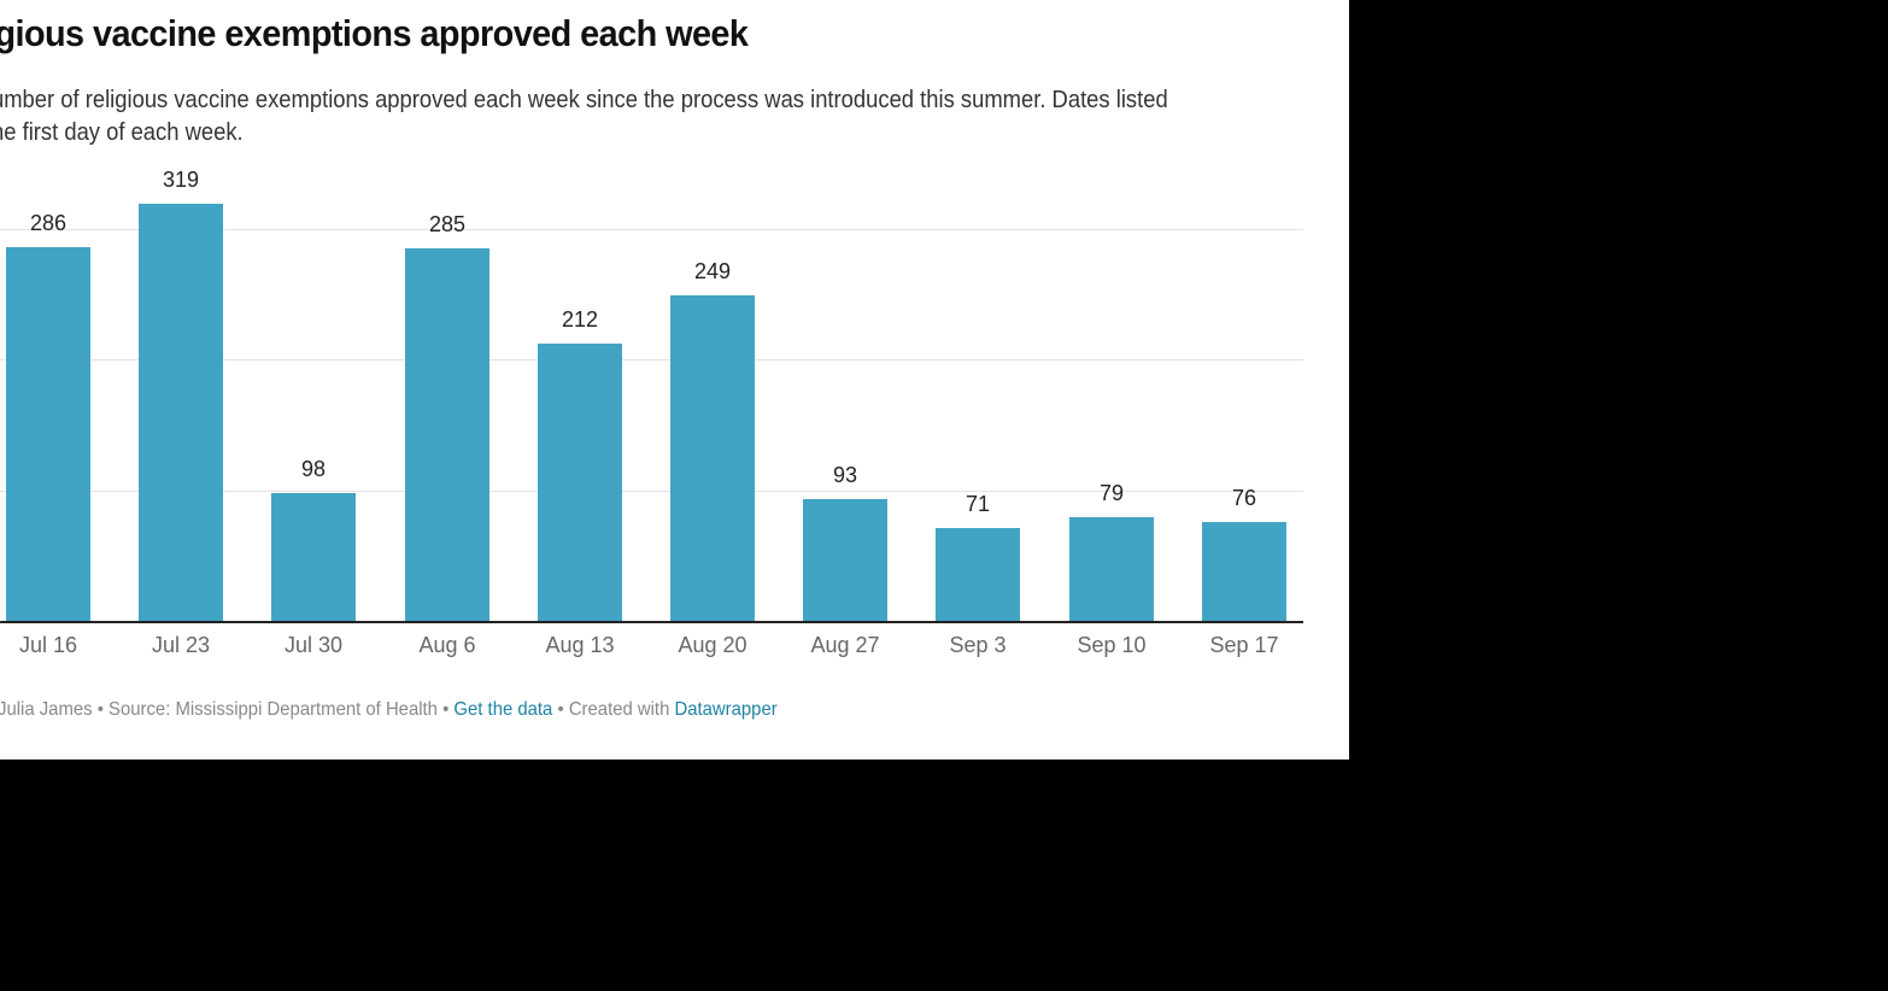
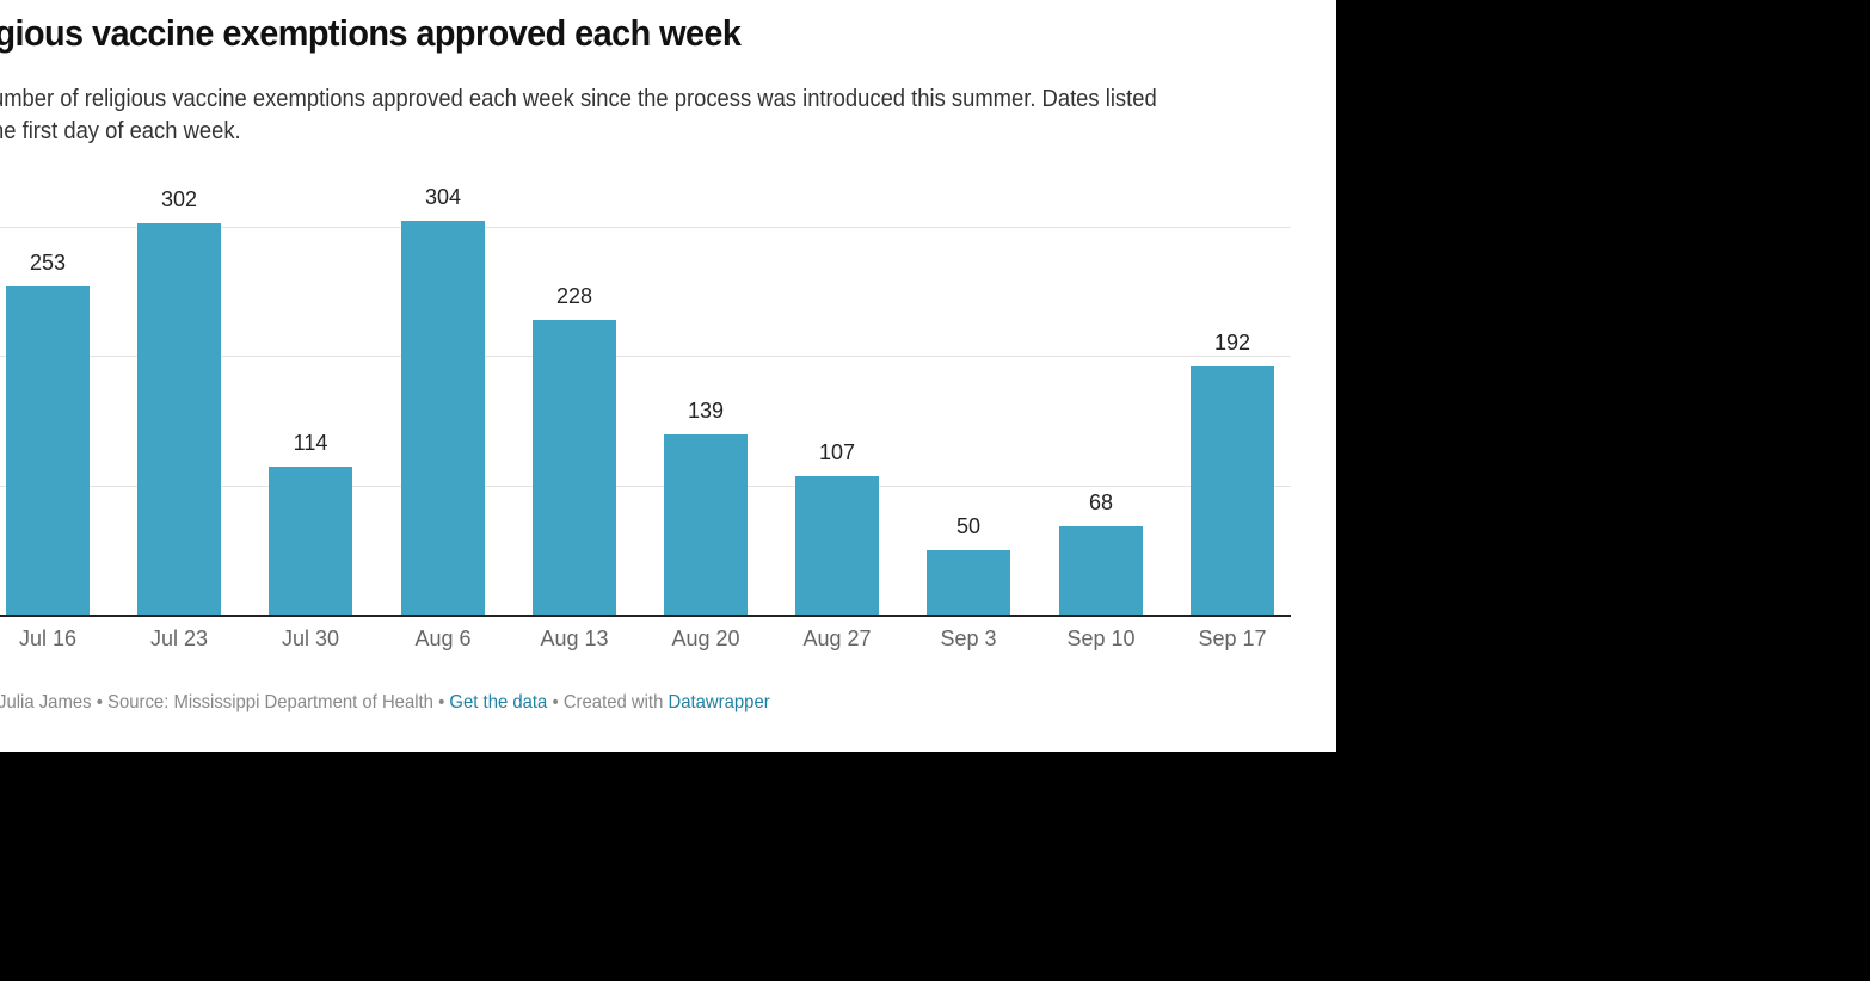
Jul 16: 286 -> 253
Jul 23: 319 -> 302
Jul 30: 98 -> 114
Aug 6: 285 -> 304
Aug 13: 212 -> 228
Aug 20: 249 -> 139
Aug 27: 93 -> 107
Sep 3: 71 -> 50
Sep 10: 79 -> 68
Sep 17: 76 -> 192
